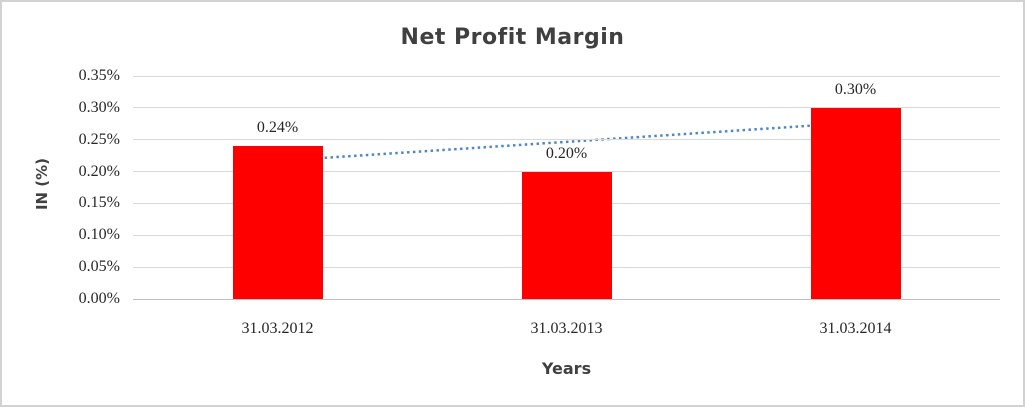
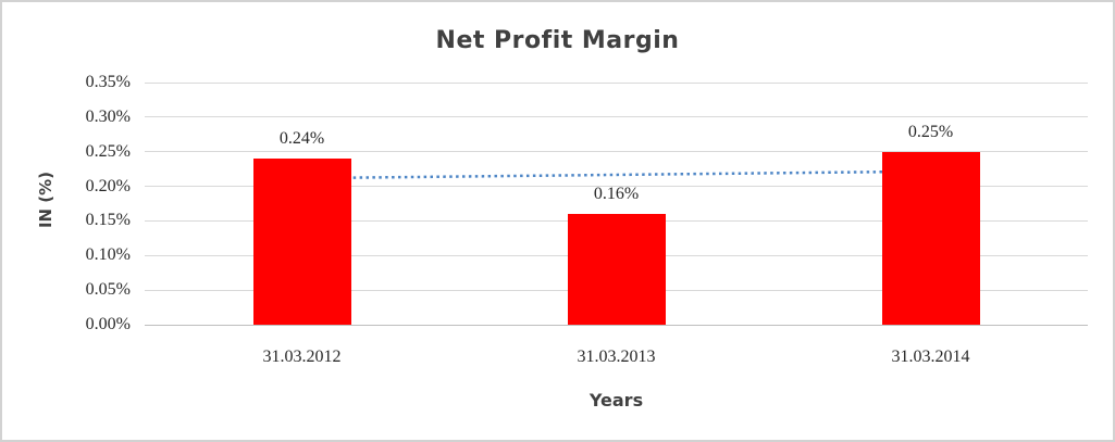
31.03.2013: 0.20% -> 0.16%
31.03.2014: 0.30% -> 0.25%
